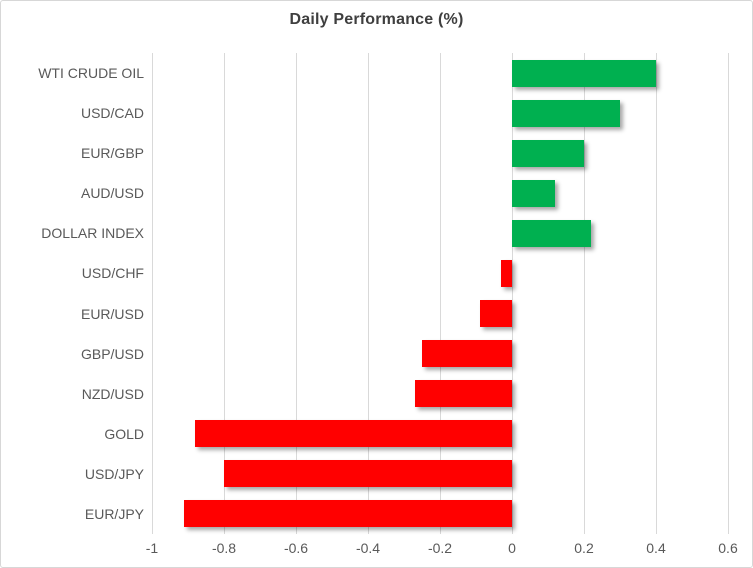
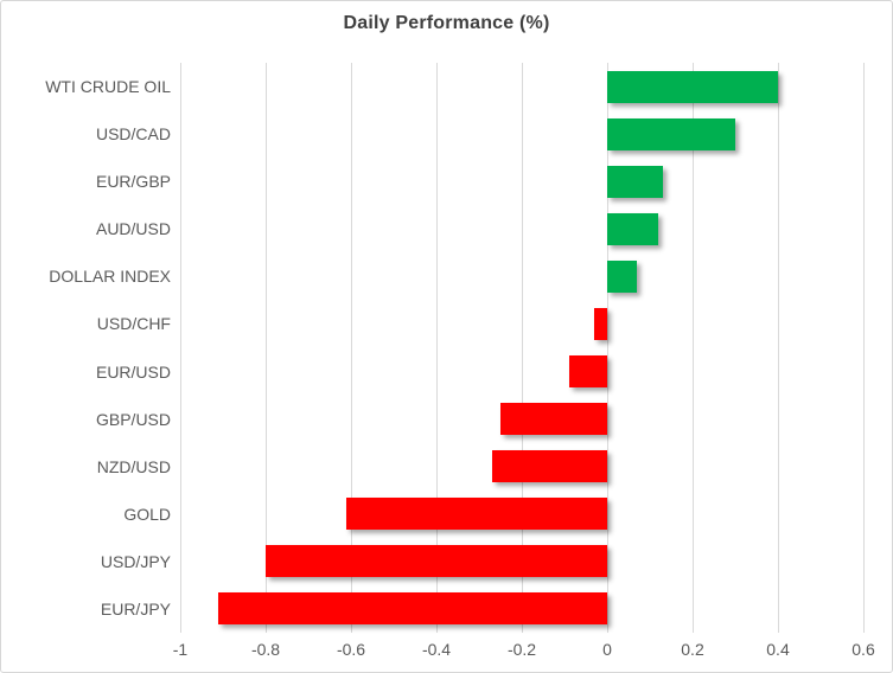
EUR/GBP: 0.20 -> 0.13
DOLLAR INDEX: 0.22 -> 0.07
GOLD: -0.88 -> -0.61
